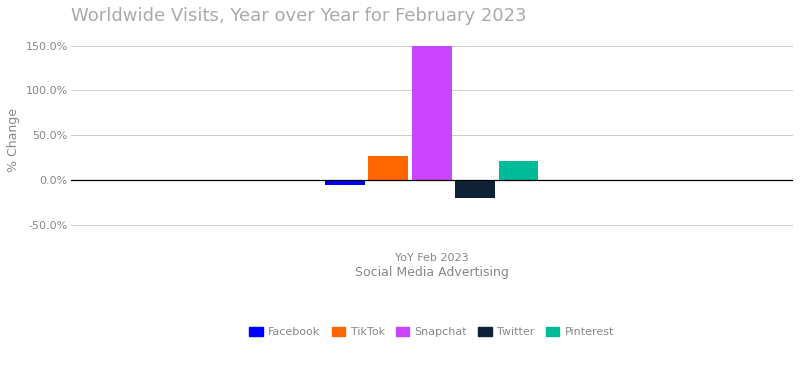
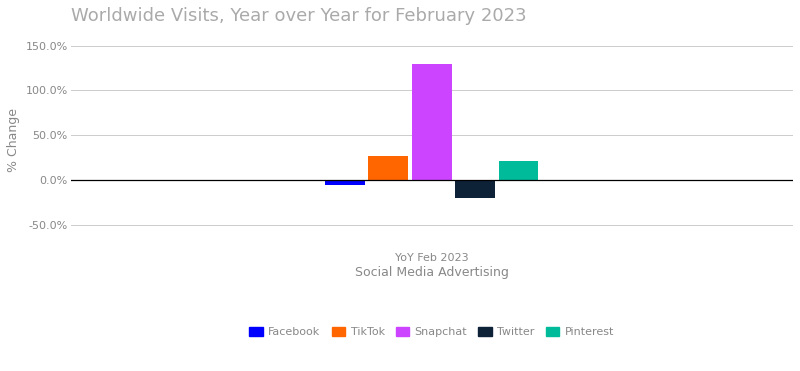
YoY Feb 2023: 150% -> 130%
